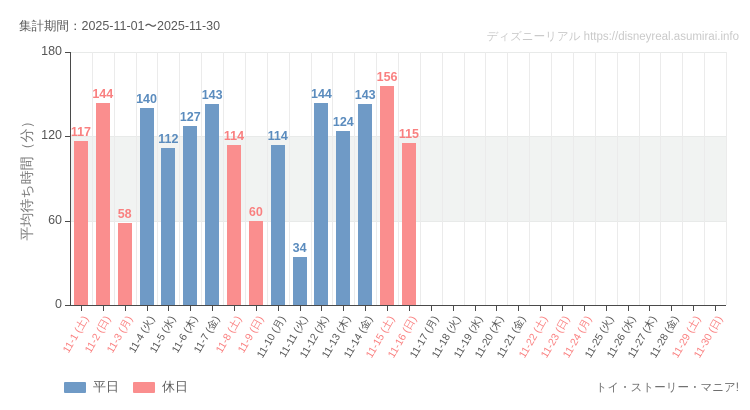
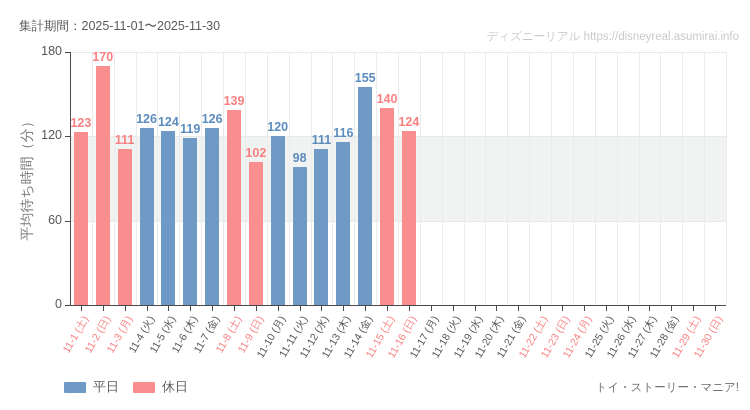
11-1 (土): 117 -> 123
11-2 (日): 144 -> 170
11-3 (月): 58 -> 111
11-4 (火): 140 -> 126
11-5 (水): 112 -> 124
11-6 (木): 127 -> 119
11-7 (金): 143 -> 126
11-8 (土): 114 -> 139
11-9 (日): 60 -> 102
11-10 (月): 114 -> 120
11-11 (火): 34 -> 98
11-12 (水): 144 -> 111
11-13 (木): 124 -> 116
11-14 (金): 143 -> 155
11-15 (土): 156 -> 140
11-16 (日): 115 -> 124
